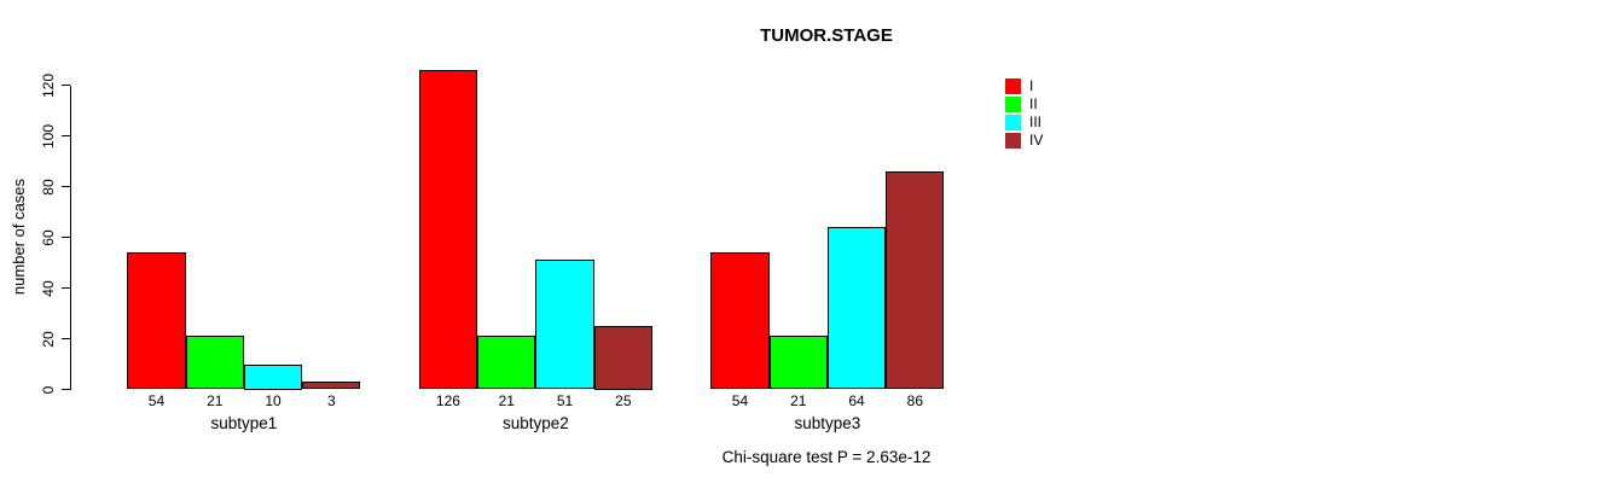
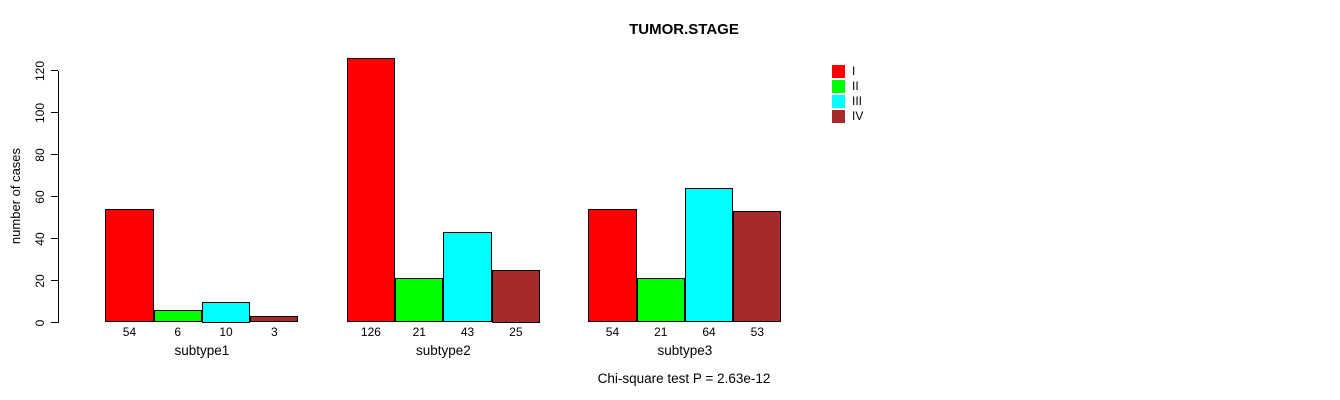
II/subtype1: 21 -> 6
III/subtype2: 51 -> 43
IV/subtype3: 86 -> 53
